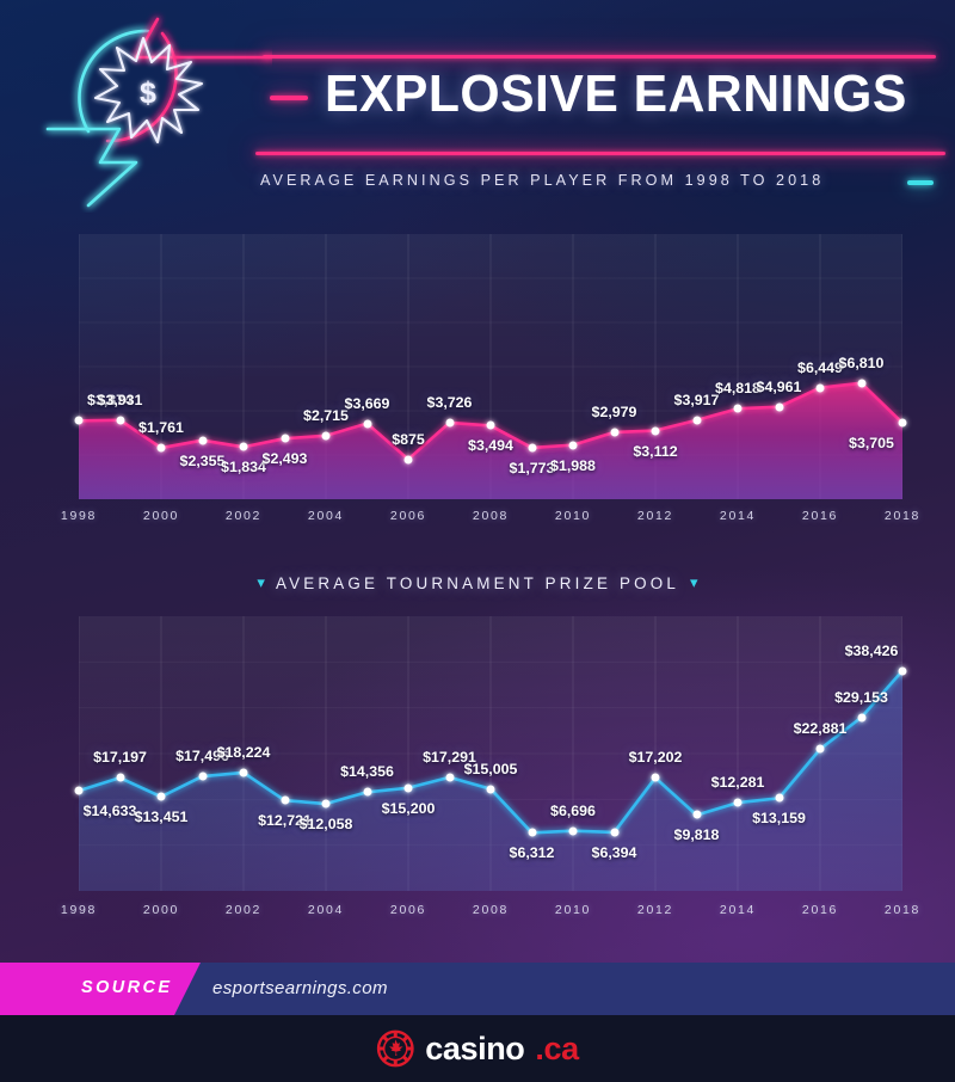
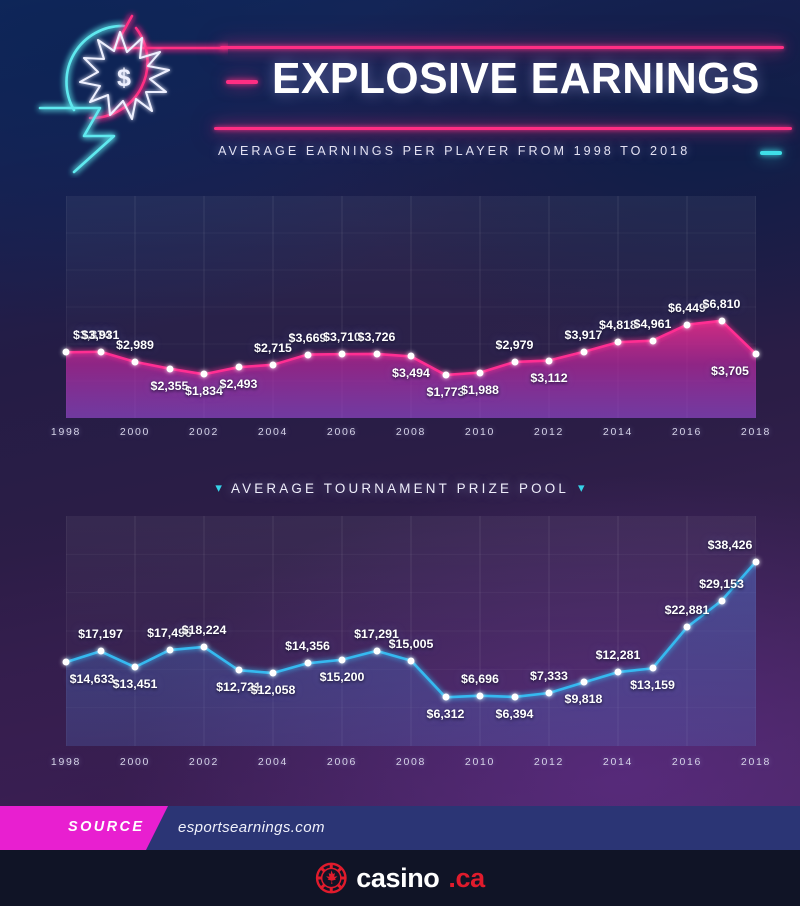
AVERAGE EARNINGS PER PLAYER FROM 1998 TO 2018/2000: $1,761 -> $2,989
AVERAGE EARNINGS PER PLAYER FROM 1998 TO 2018/2006: $875 -> $3,710
AVERAGE TOURNAMENT PRIZE POOL/2012: $17,202 -> $7,333
